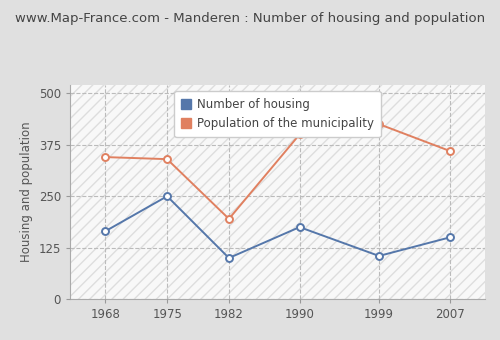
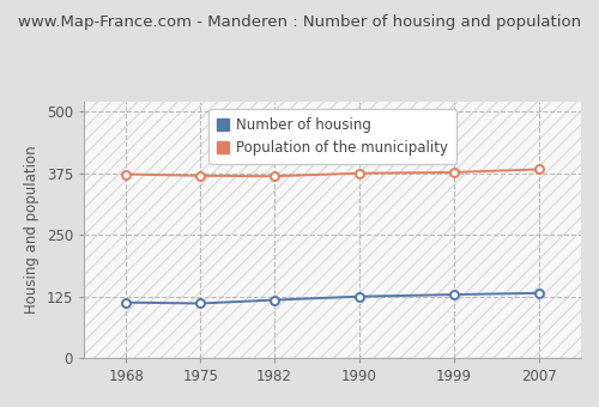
Number of housing/1968: 165 -> 113
Population of the municipality/1968: 345 -> 373
Number of housing/1975: 250 -> 111
Population of the municipality/1975: 340 -> 370
Number of housing/1982: 100 -> 118
Population of the municipality/1982: 195 -> 369
Number of housing/1990: 175 -> 125
Population of the municipality/1990: 400 -> 375
Number of housing/1999: 105 -> 129
Population of the municipality/1999: 425 -> 377
Number of housing/2007: 150 -> 132
Population of the municipality/2007: 360 -> 383
